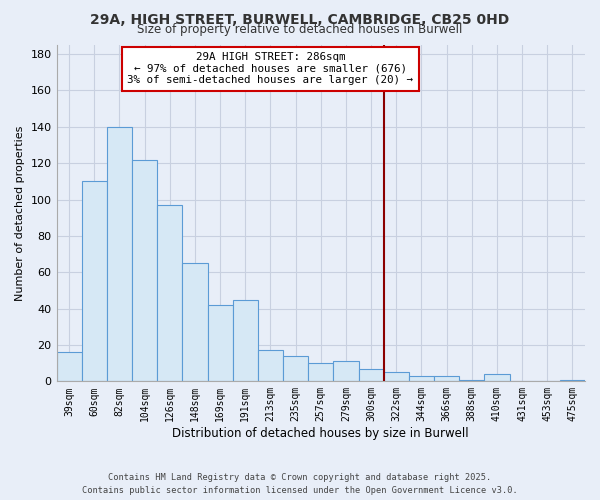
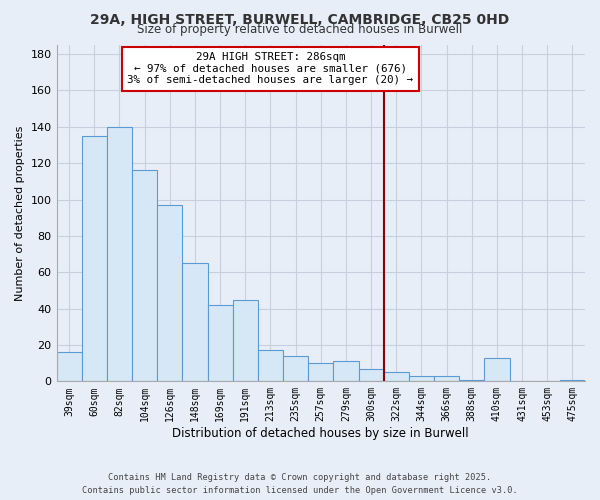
60sqm: 110 -> 135
104sqm: 122 -> 116
410sqm: 4 -> 13
